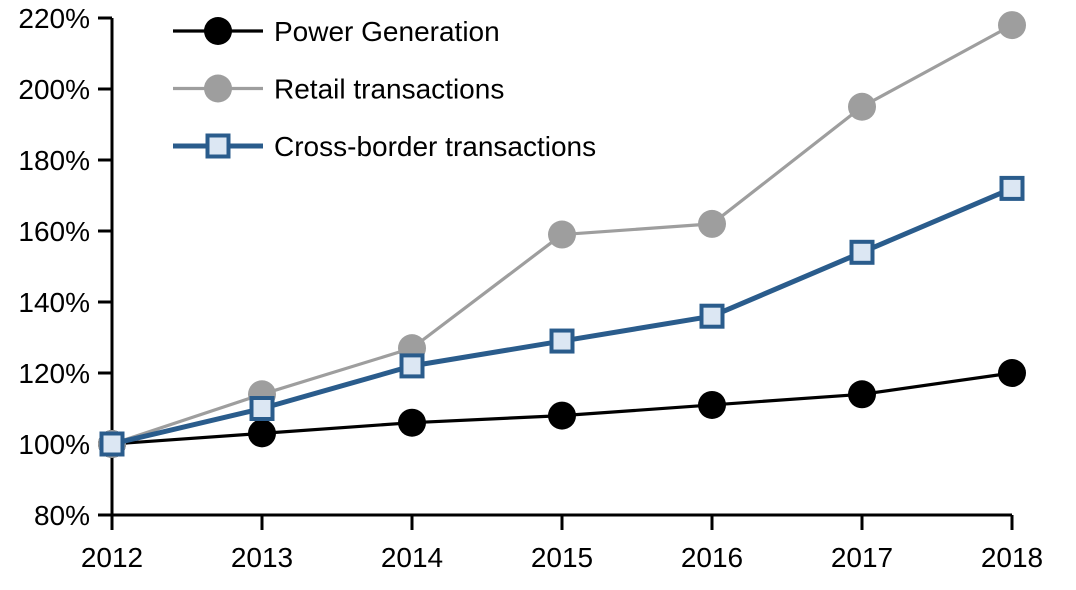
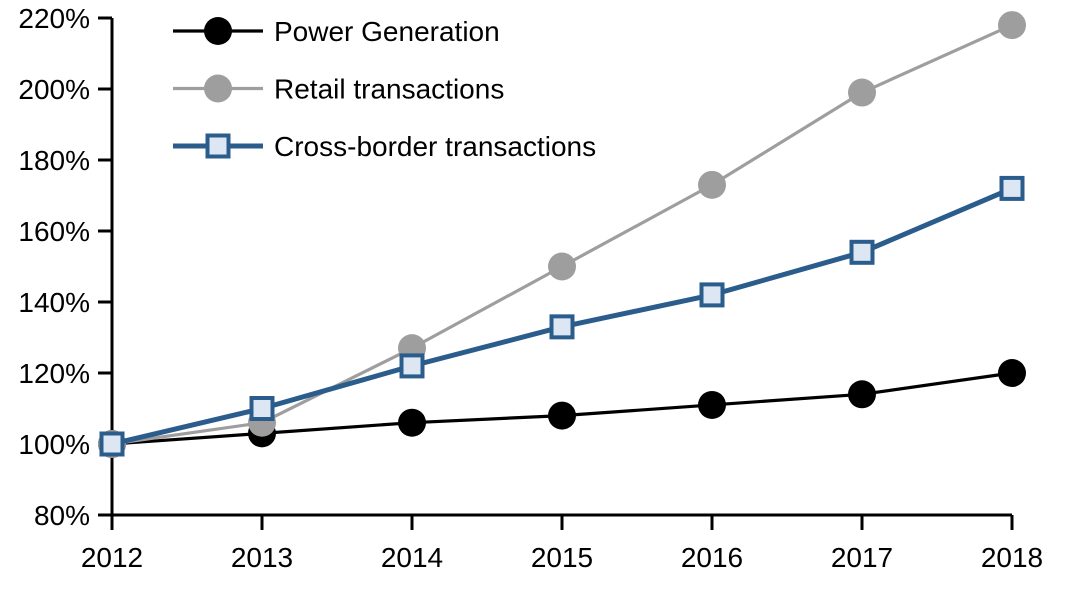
Retail transactions/2013: 114% -> 106%
Retail transactions/2015: 159% -> 150%
Cross-border transactions/2015: 129% -> 133%
Retail transactions/2016: 162% -> 173%
Cross-border transactions/2016: 136% -> 142%
Retail transactions/2017: 195% -> 199%
